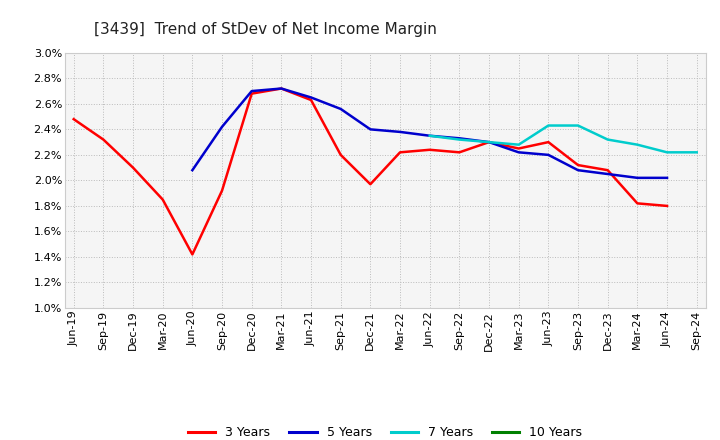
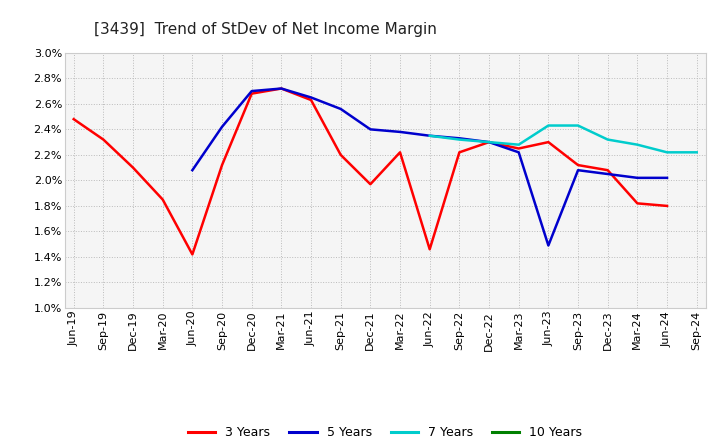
3 Years/Sep-20: 1.92% -> 2.12%
3 Years/Jun-22: 2.24% -> 1.46%
5 Years/Jun-23: 2.20% -> 1.49%
